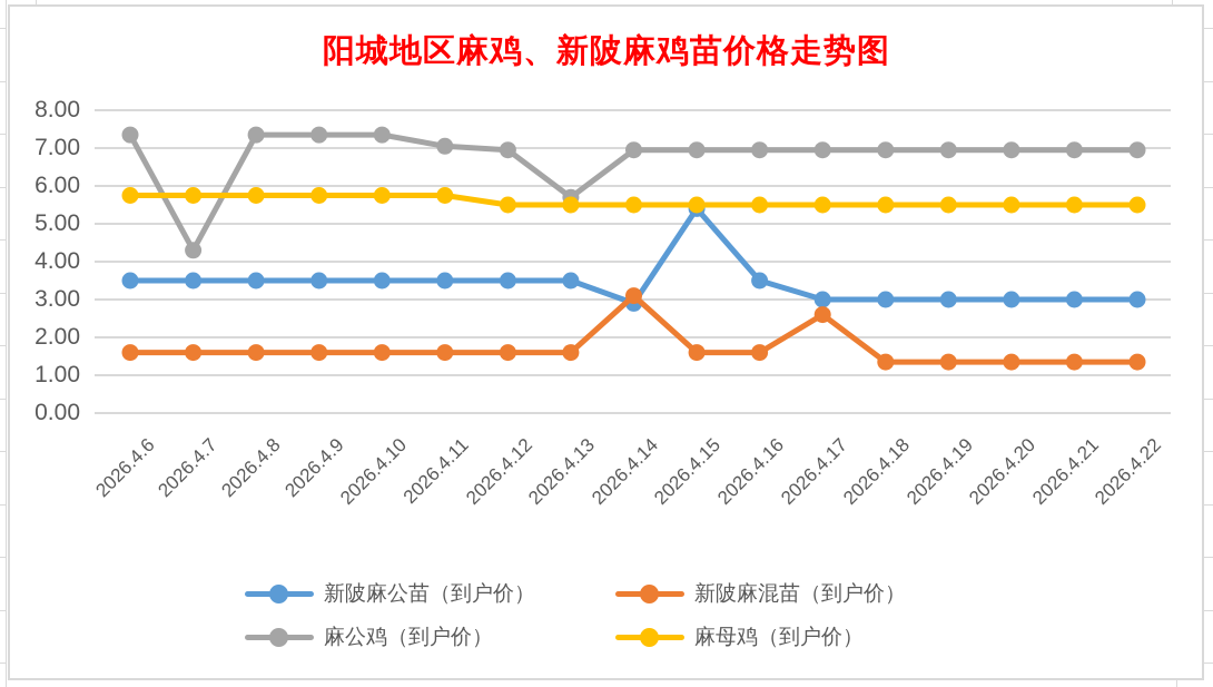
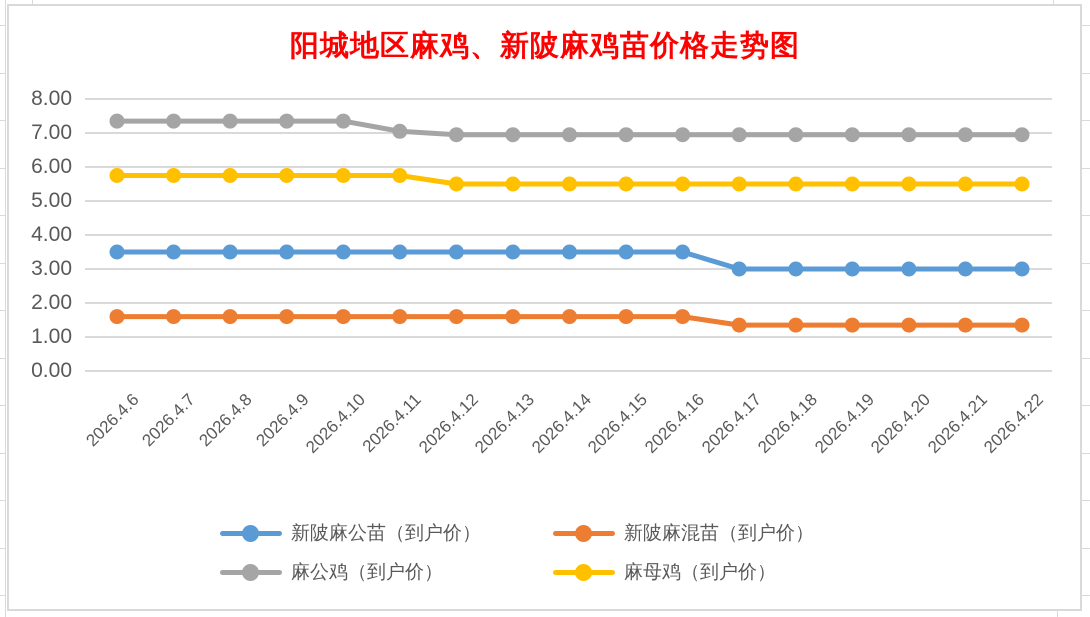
麻公鸡（到户价）/2026.4.7: 4.3 -> 7.3
麻公鸡（到户价）/2026.4.13: 5.7 -> 7.0
新陂麻公苗（到户价）/2026.4.14: 2.9 -> 3.5
新陂麻混苗（到户价）/2026.4.14: 3.1 -> 1.6
新陂麻公苗（到户价）/2026.4.15: 5.4 -> 3.5
新陂麻混苗（到户价）/2026.4.17: 2.6 -> 1.4
